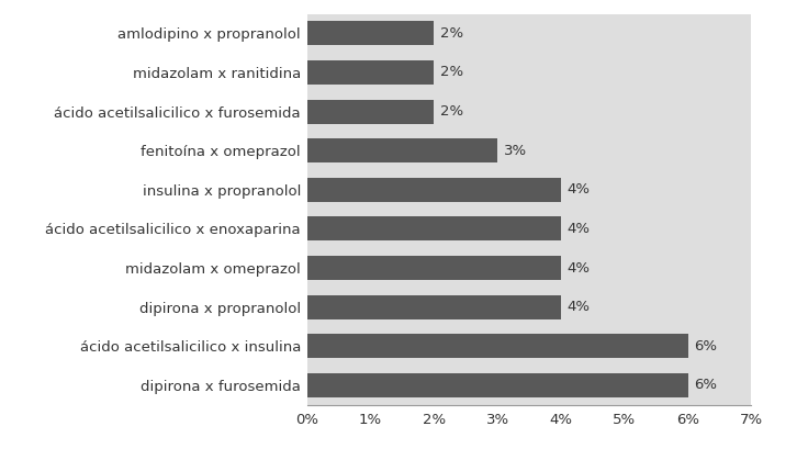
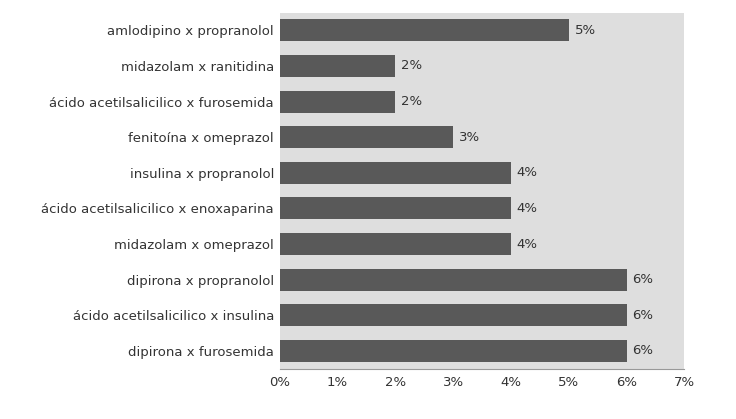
amlodipino x propranolol: 2% -> 5%
dipirona x propranolol: 4% -> 6%
